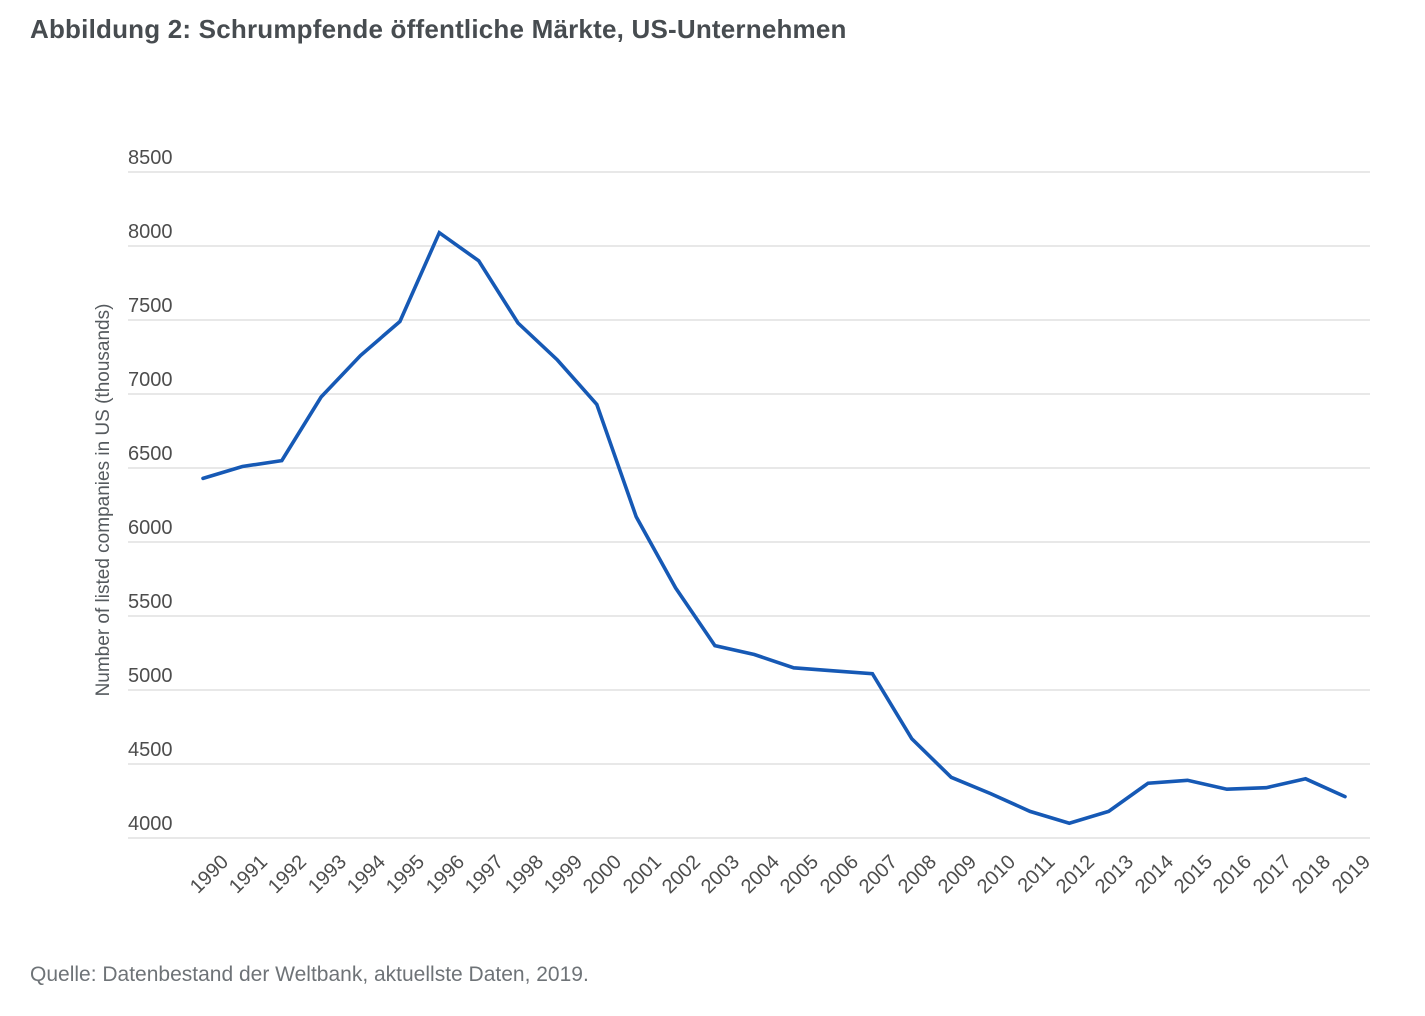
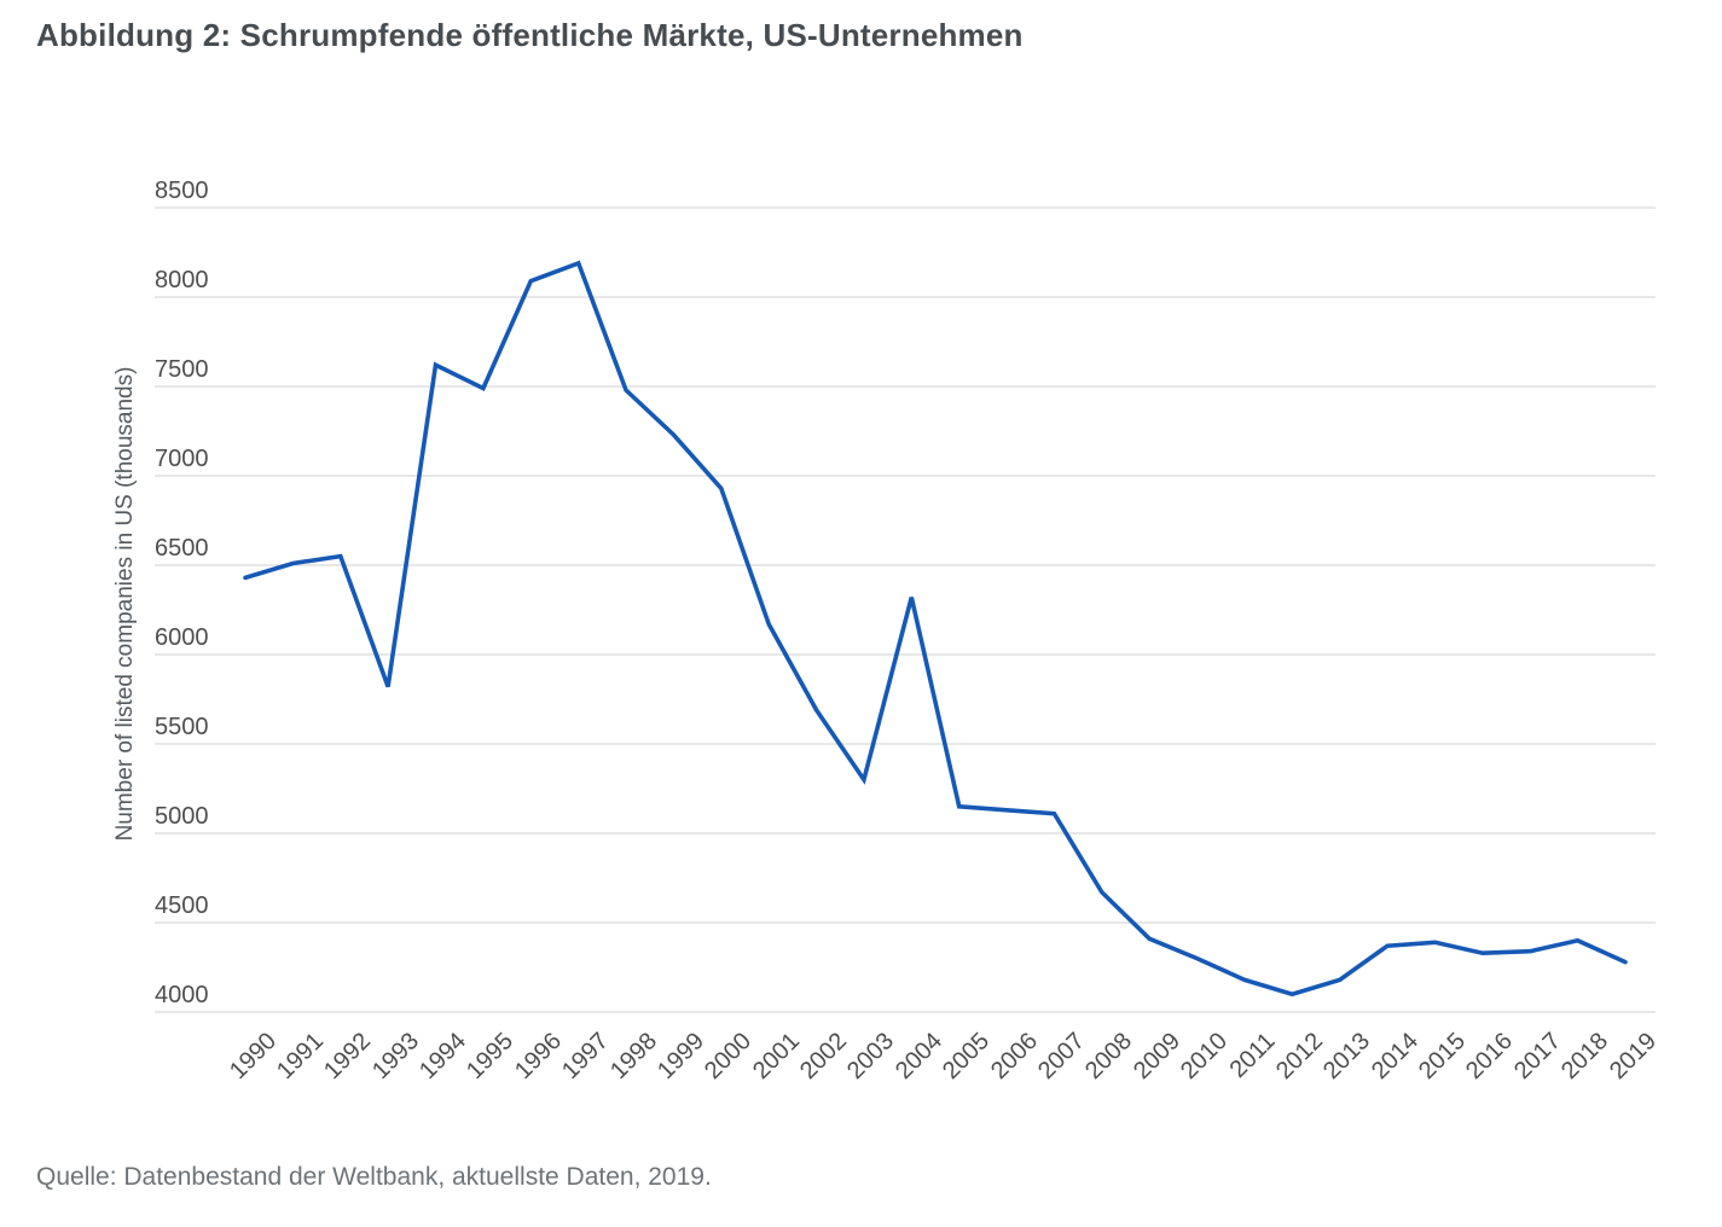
1993: 6980 -> 5820
1994: 7260 -> 7620
1997: 7900 -> 8190
2004: 5240 -> 6320
